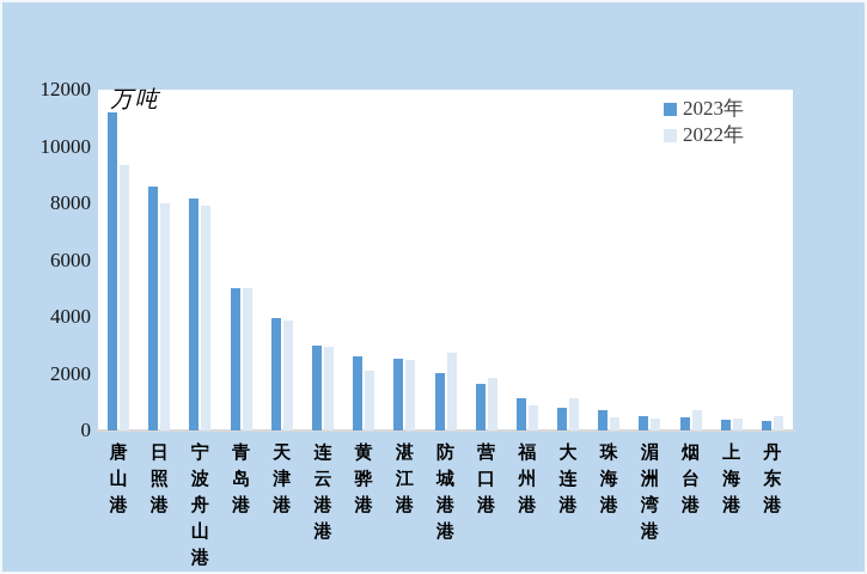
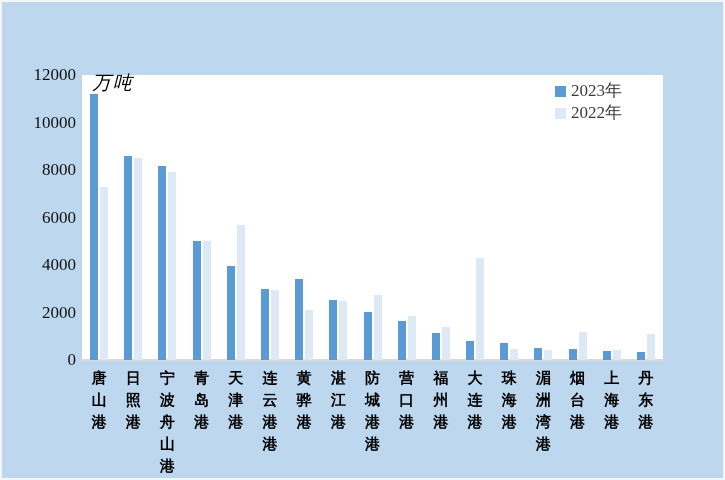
2022年/唐山港: 9300 -> 7300
2022年/日照港: 8000 -> 8500
2022年/天津港: 3900 -> 5700
2023年/黄骅港: 2600 -> 3400
2022年/福州港: 900 -> 1400
2022年/大连港: 1200 -> 4300
2022年/烟台港: 700 -> 1200
2022年/丹东港: 500 -> 1100
